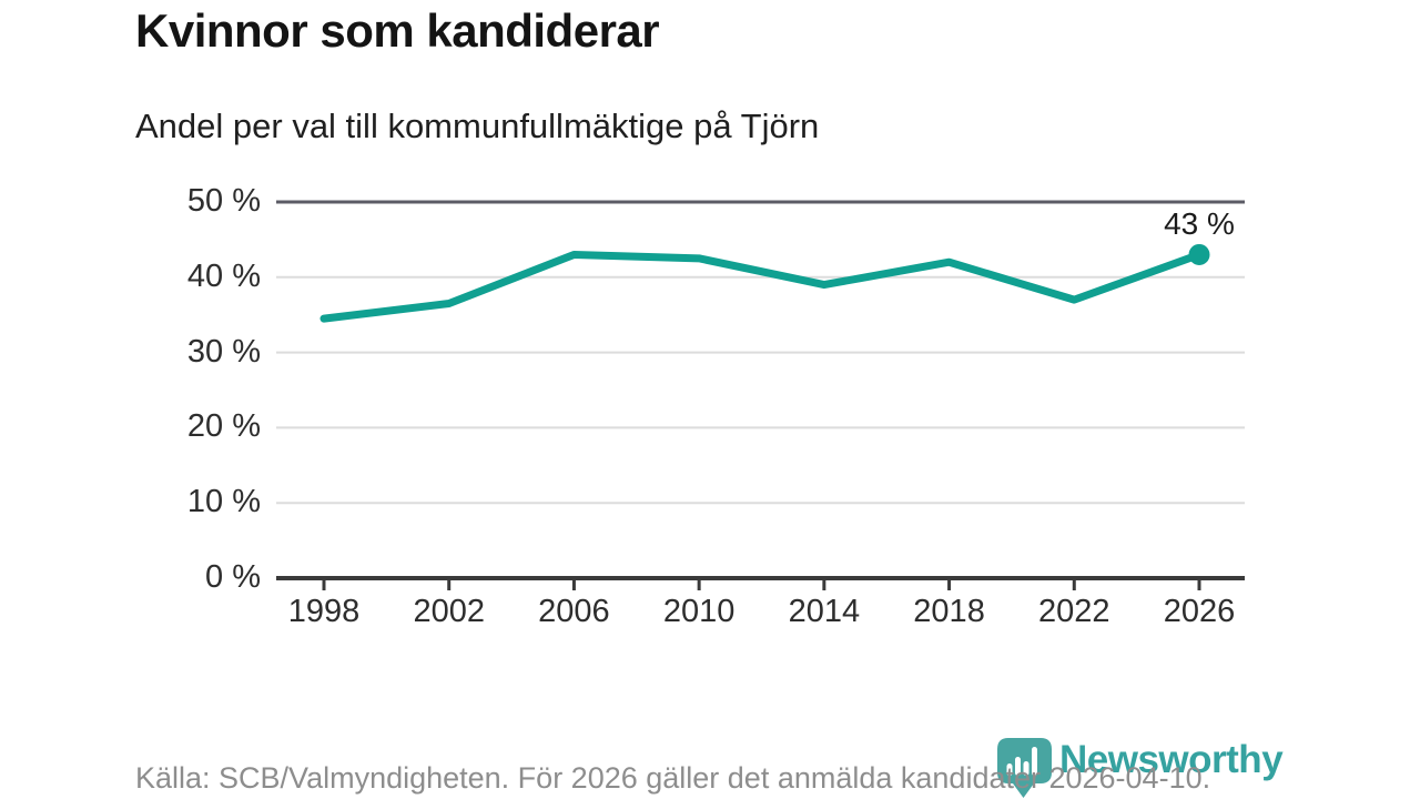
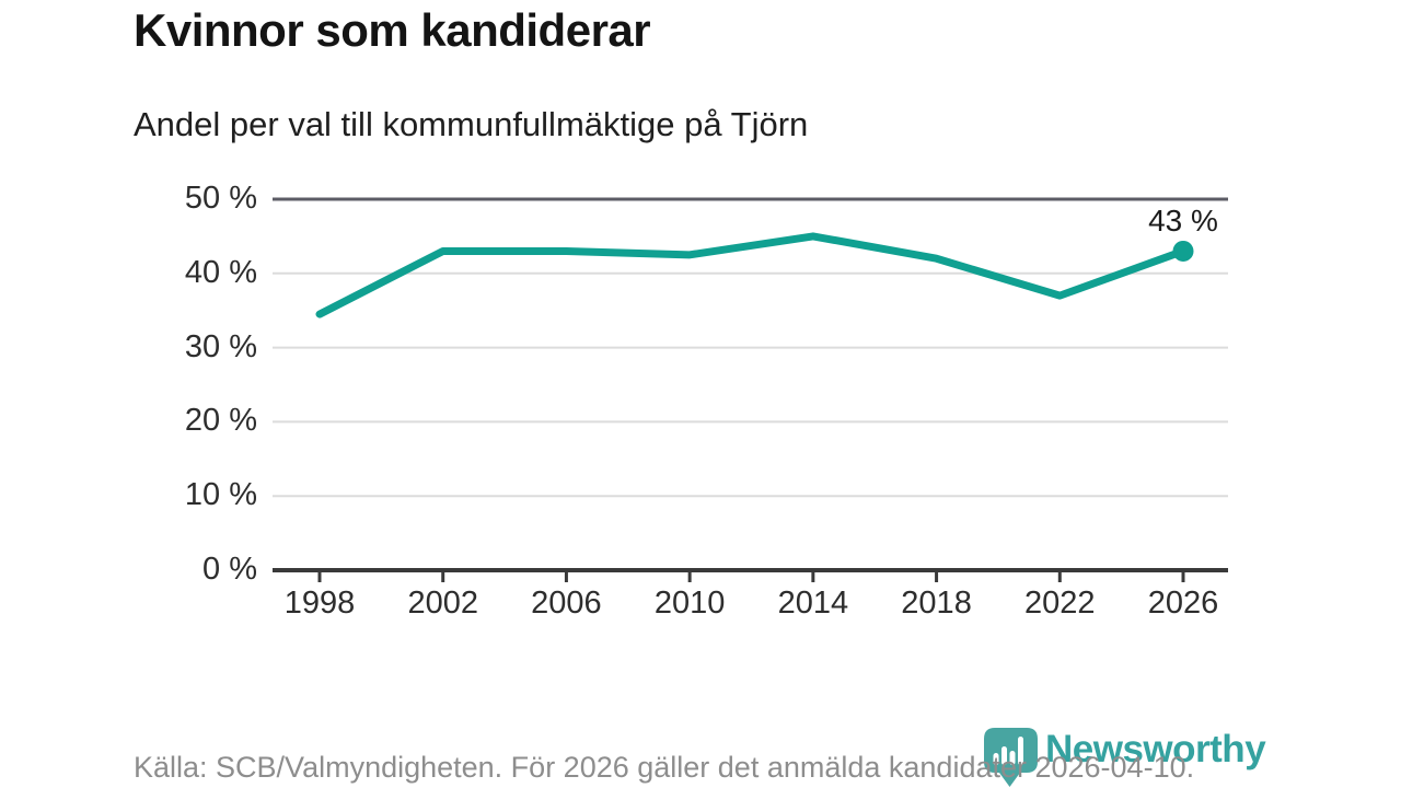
2002: 36% -> 43%
2014: 39% -> 45%
